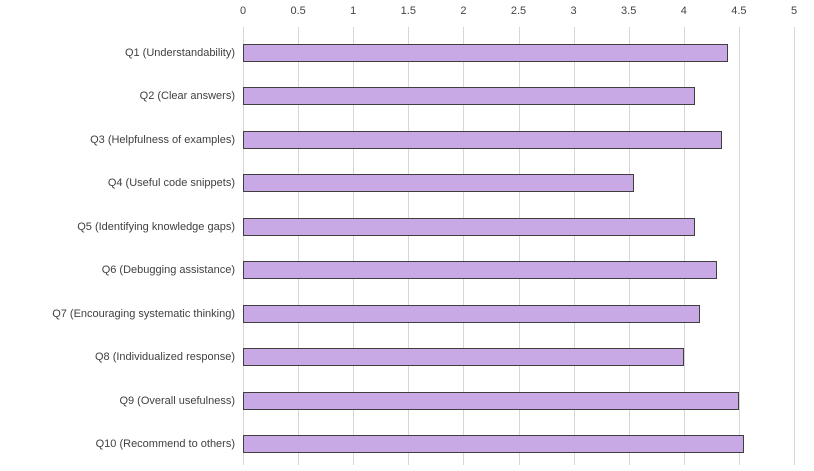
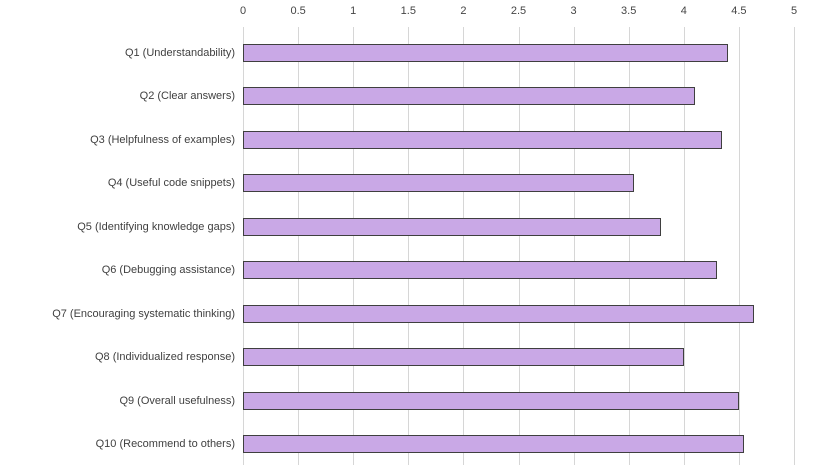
Q5 (Identifying knowledge gaps): 4.10 -> 3.79
Q7 (Encouraging systematic thinking): 4.15 -> 4.64
